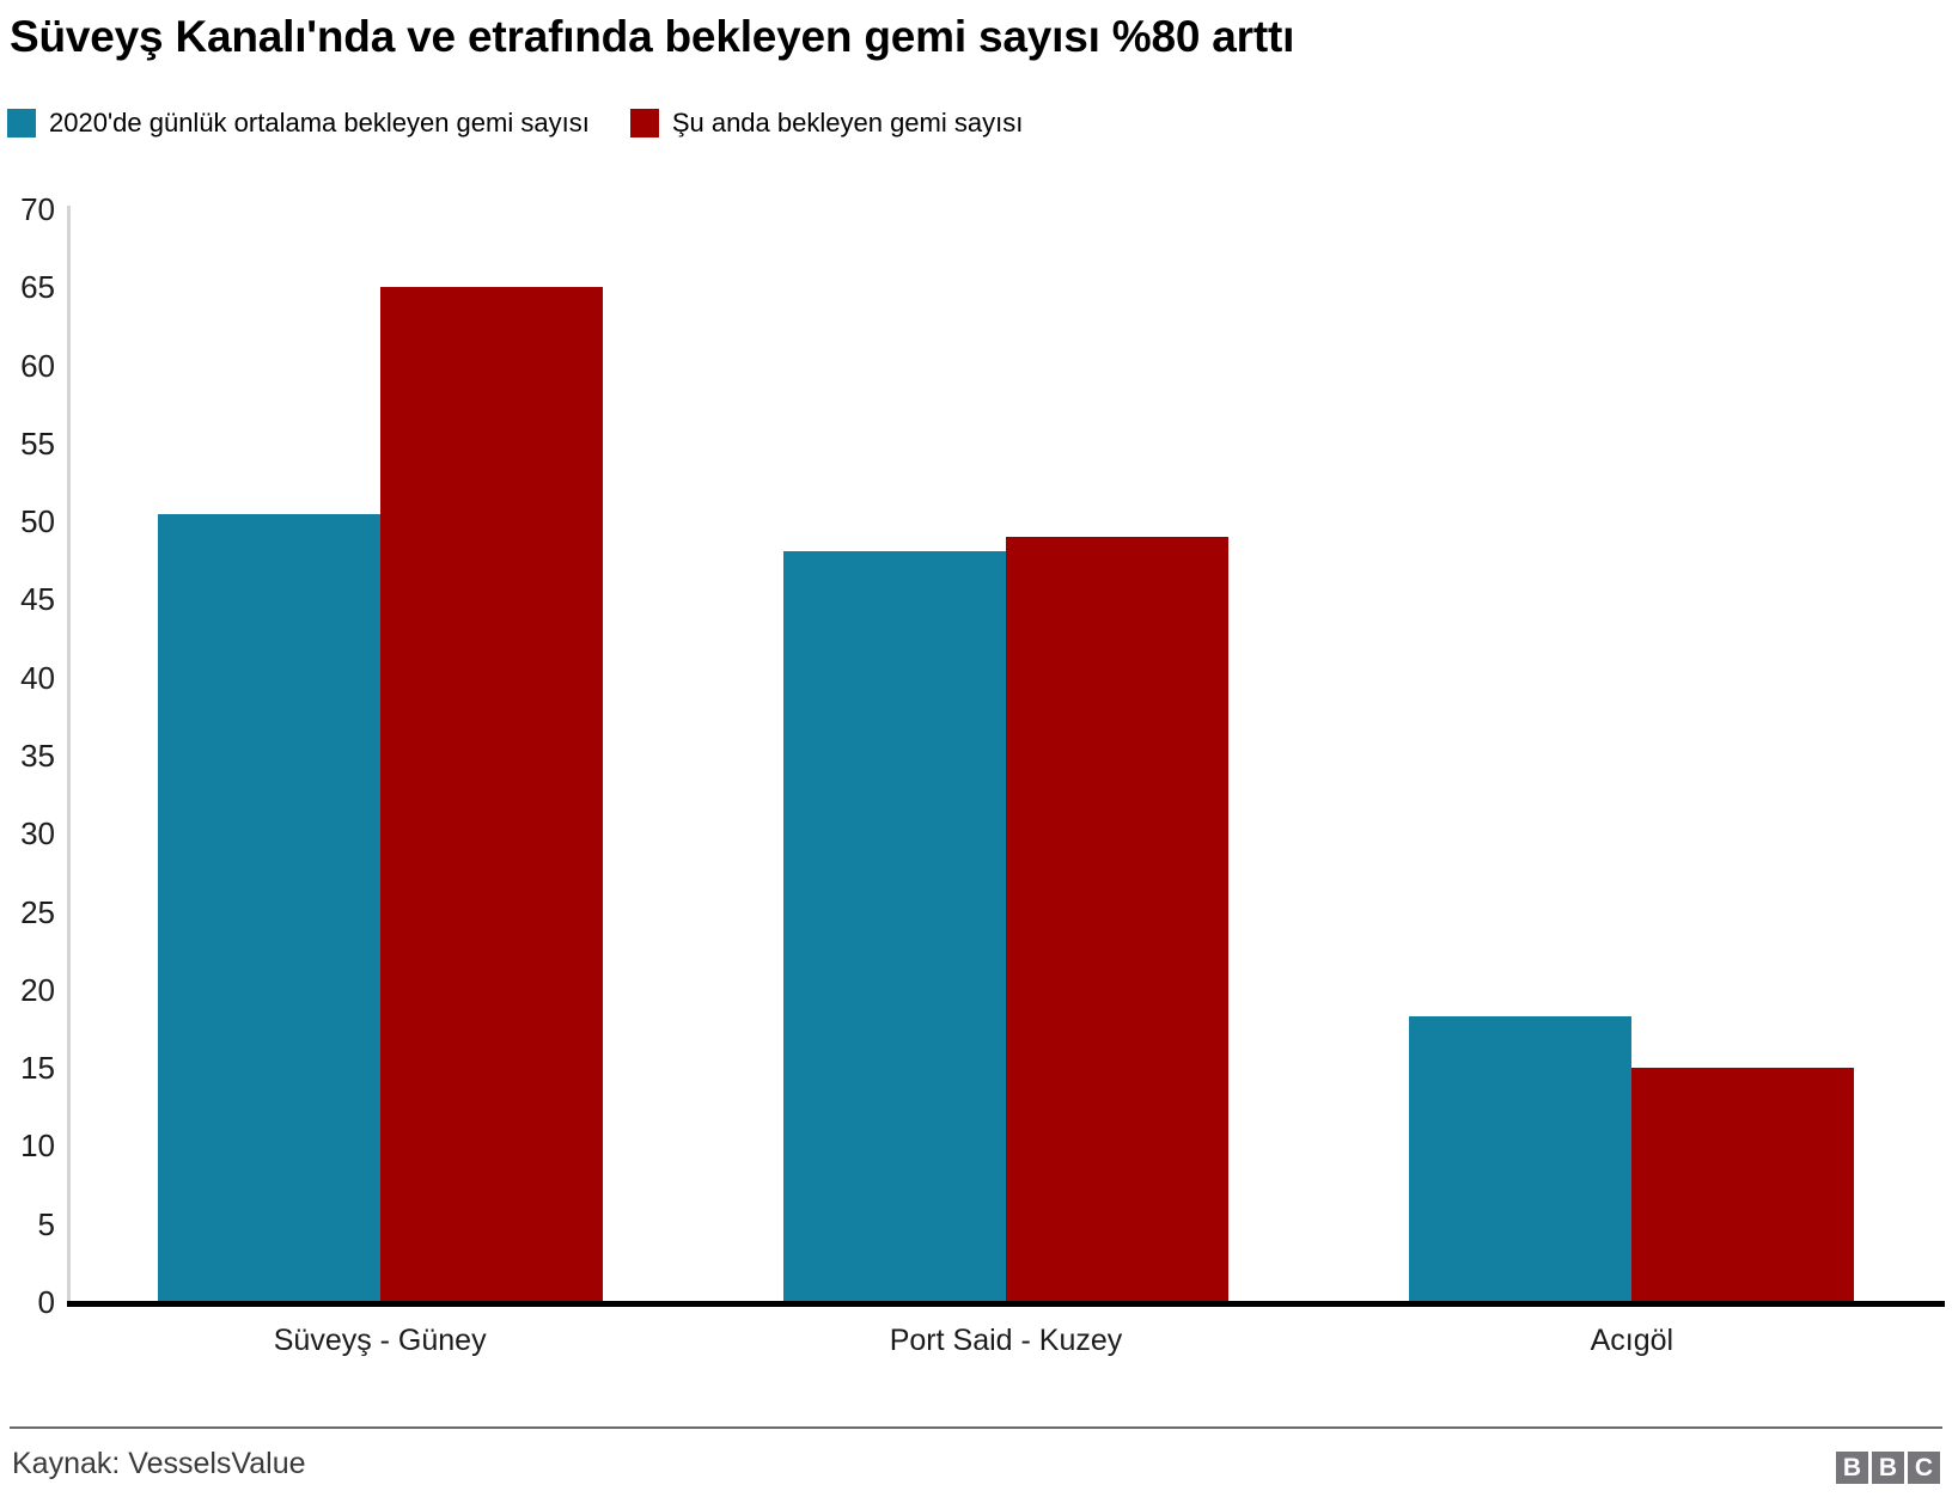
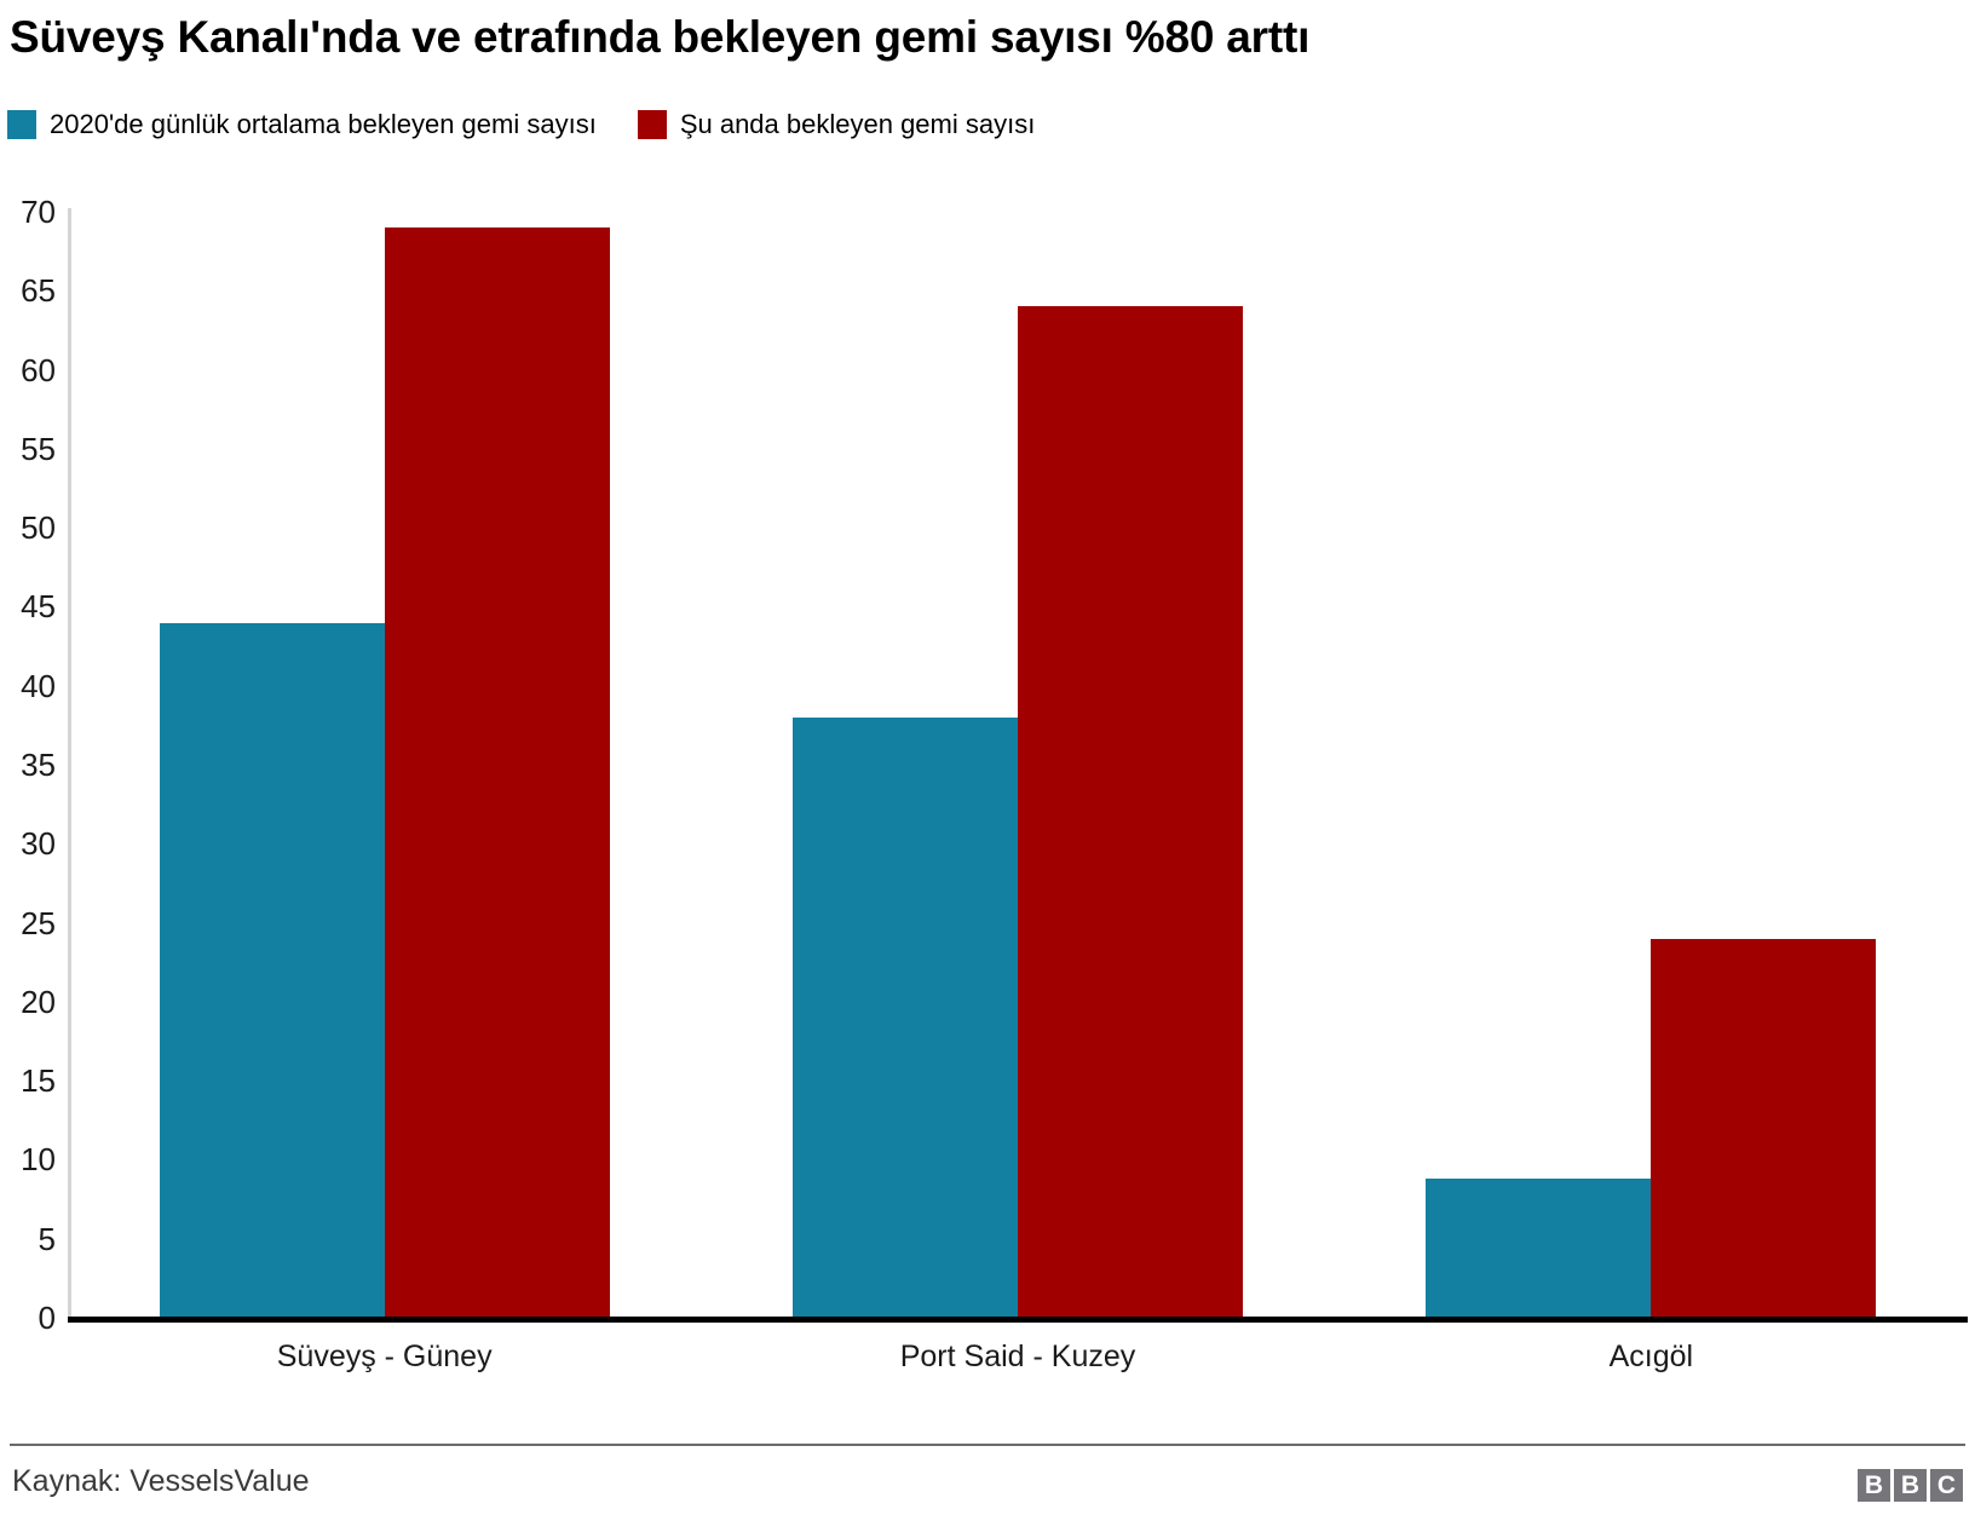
2020'de günlük ortalama bekleyen gemi sayısı/Süveyş - Güney: 50.5 -> 44.0
Şu anda bekleyen gemi sayısı/Süveyş - Güney: 65 -> 69
2020'de günlük ortalama bekleyen gemi sayısı/Port Said - Kuzey: 48.1 -> 38.0
Şu anda bekleyen gemi sayısı/Port Said - Kuzey: 49 -> 64
2020'de günlük ortalama bekleyen gemi sayısı/Acıgöl: 18.3 -> 8.8
Şu anda bekleyen gemi sayısı/Acıgöl: 15 -> 24
